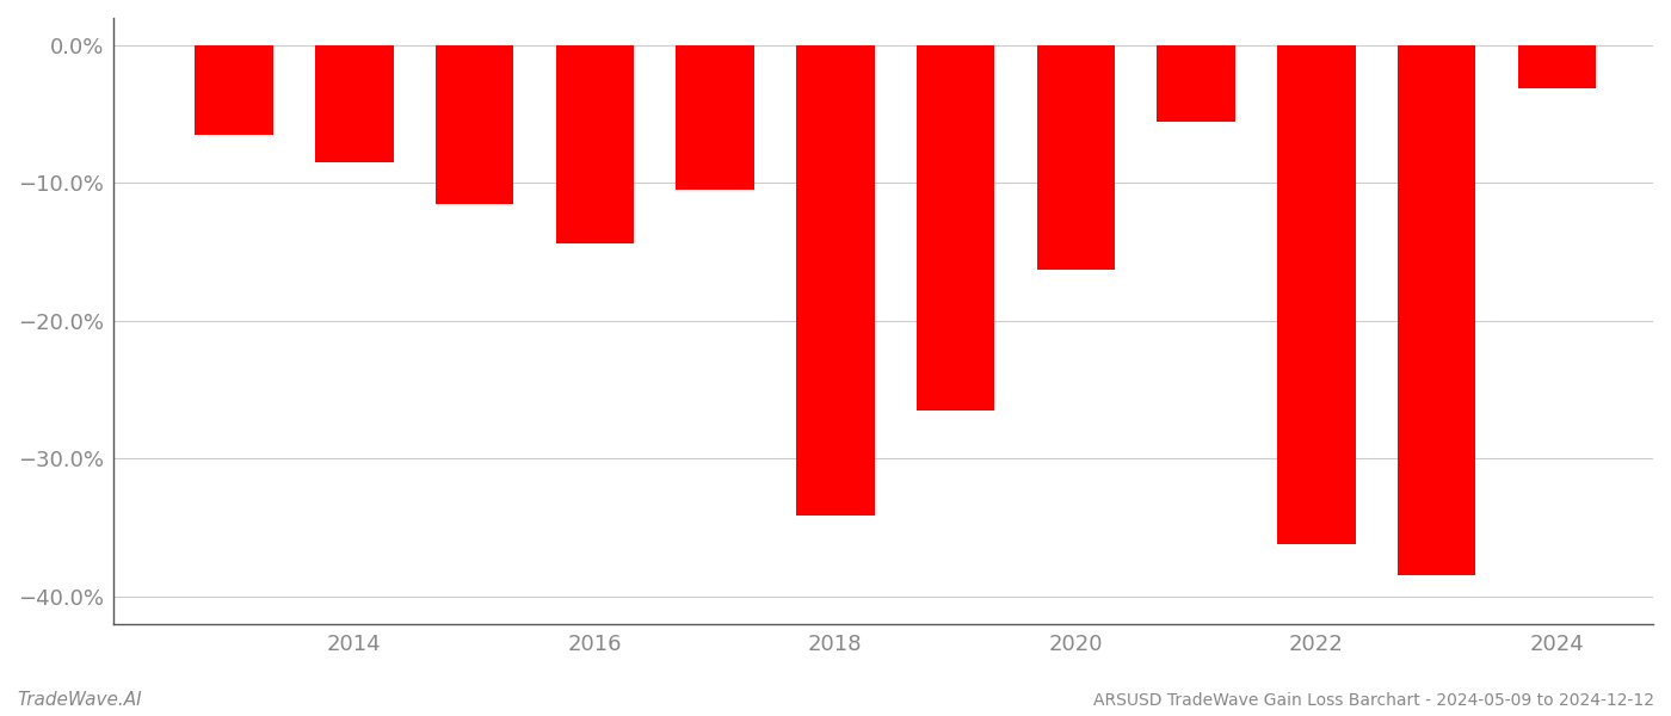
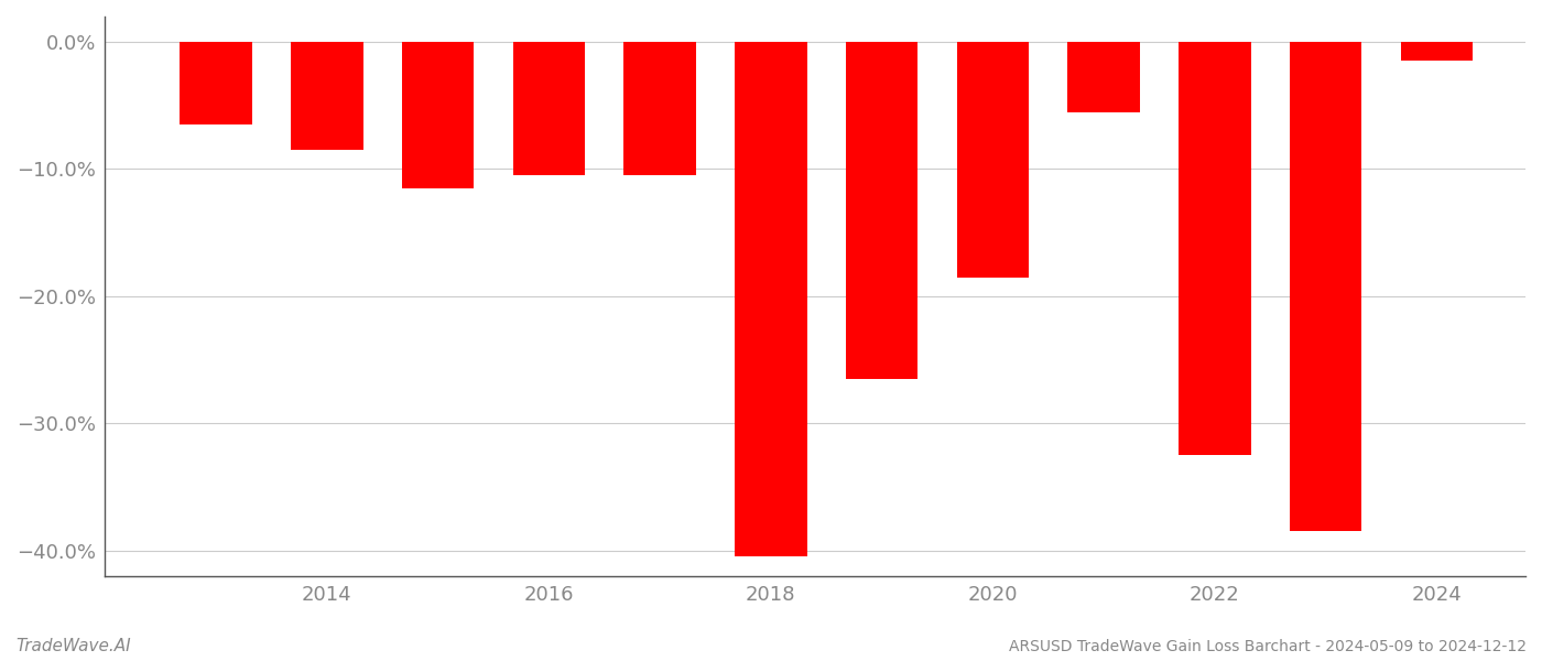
2016: -14.4% -> -10.5%
2018: -34.1% -> -40.5%
2020: -16.3% -> -18.5%
2022: -36.2% -> -32.5%
2024: -3.1% -> -1.5%
